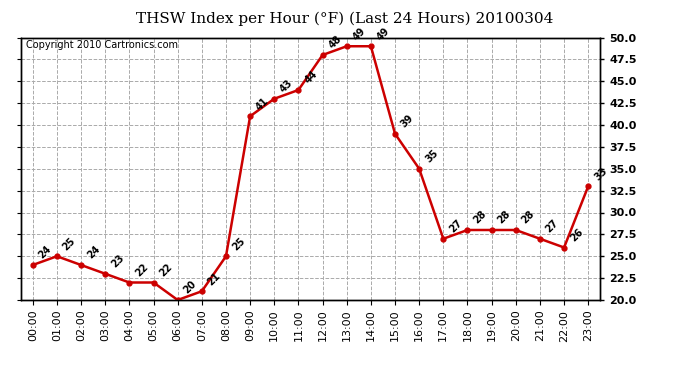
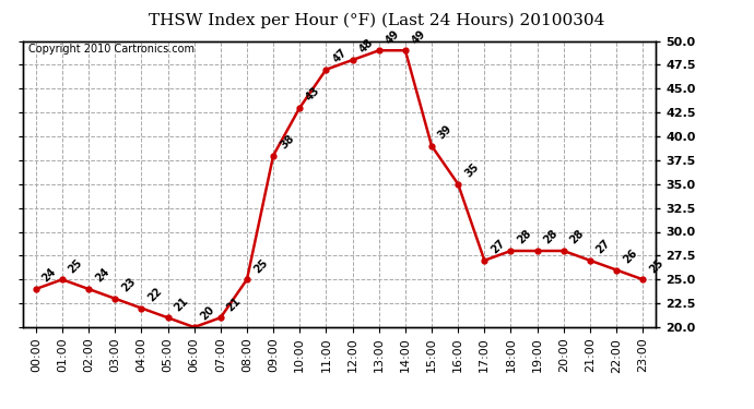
05:00: 22 -> 21
09:00: 41 -> 38
11:00: 44 -> 47
23:00: 33 -> 25
